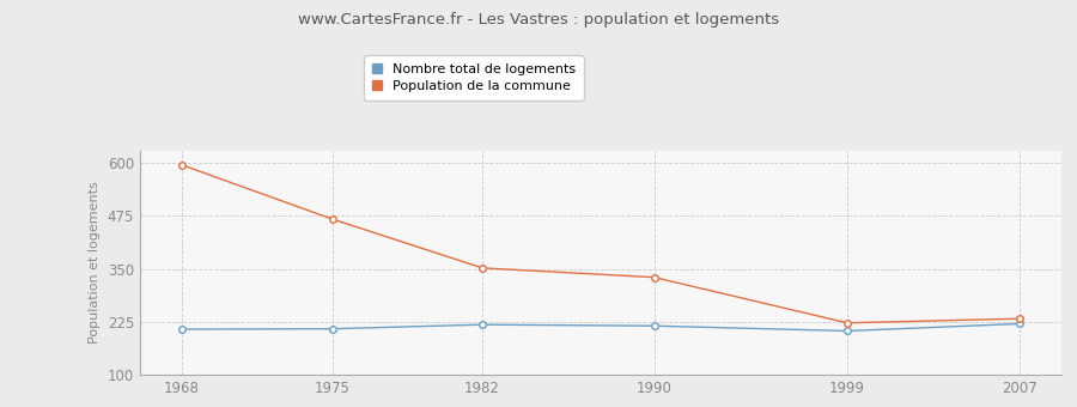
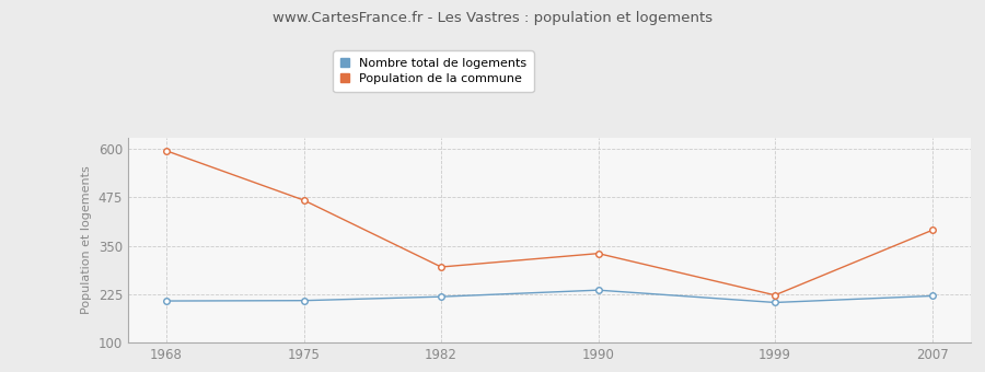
Population de la commune/1982: 352 -> 295
Nombre total de logements/1990: 215 -> 235
Population de la commune/2007: 232 -> 390
